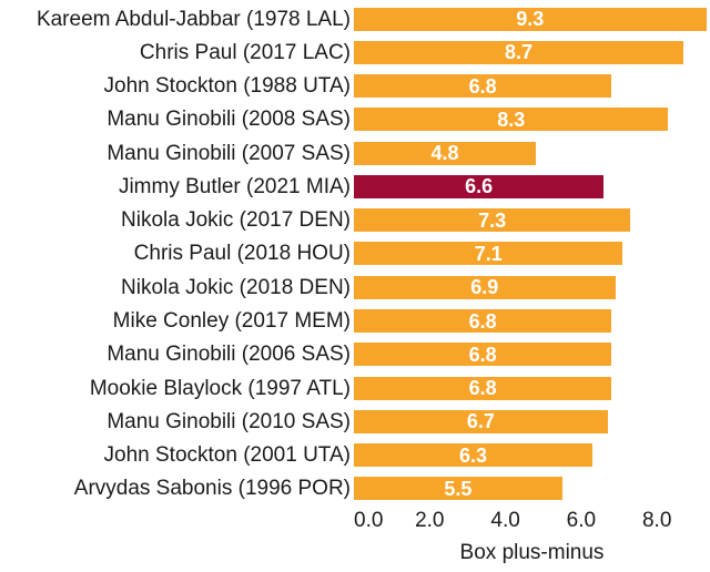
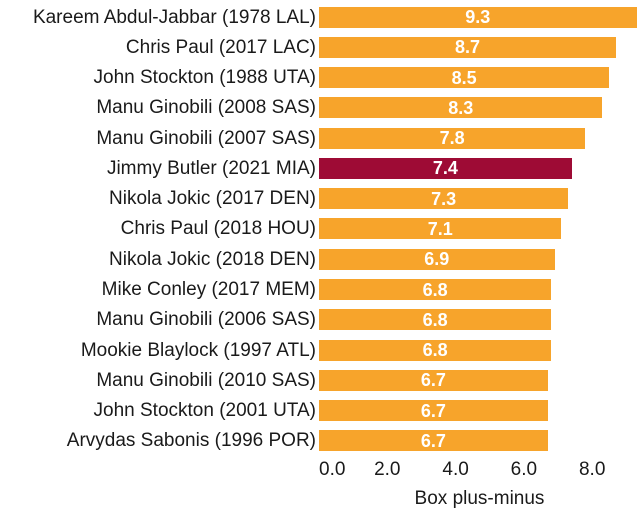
John Stockton (1988 UTA): 6.8 -> 8.5
Manu Ginobili (2007 SAS): 4.8 -> 7.8
Jimmy Butler (2021 MIA): 6.6 -> 7.4
John Stockton (2001 UTA): 6.3 -> 6.7
Arvydas Sabonis (1996 POR): 5.5 -> 6.7
